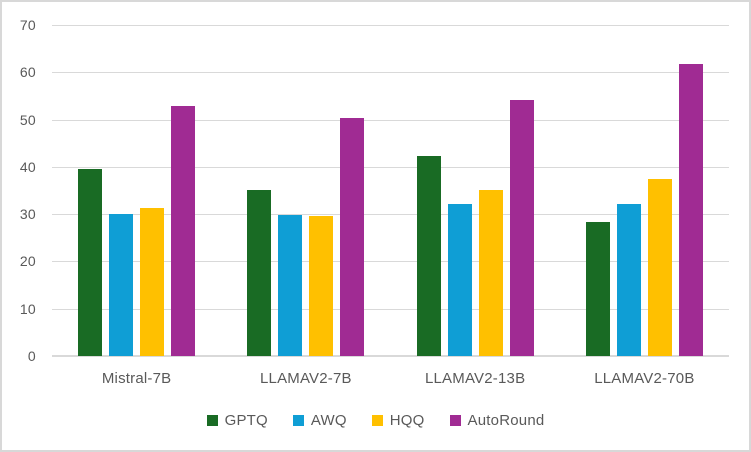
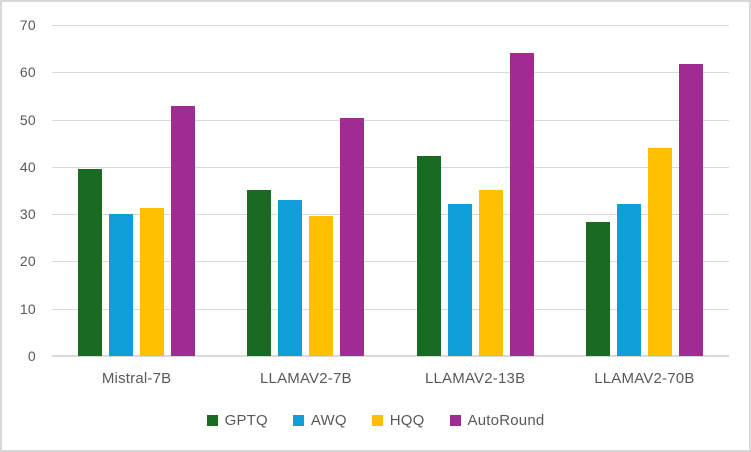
AWQ/LLAMAV2-7B: 30 -> 33
AutoRound/LLAMAV2-13B: 54 -> 64
HQQ/LLAMAV2-70B: 37 -> 44
